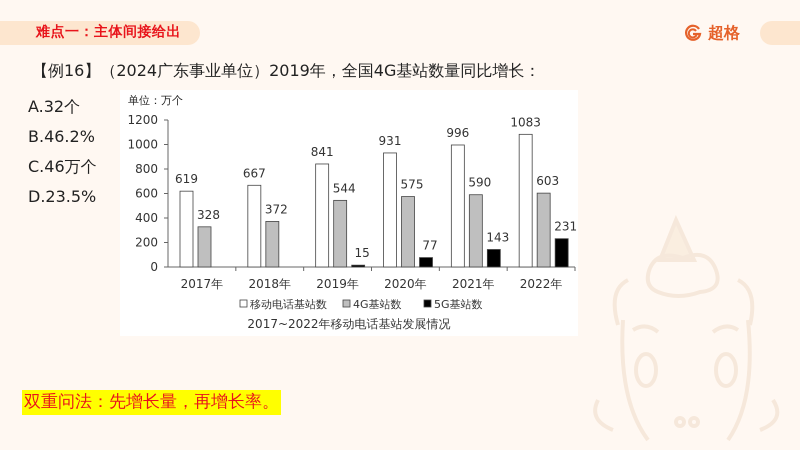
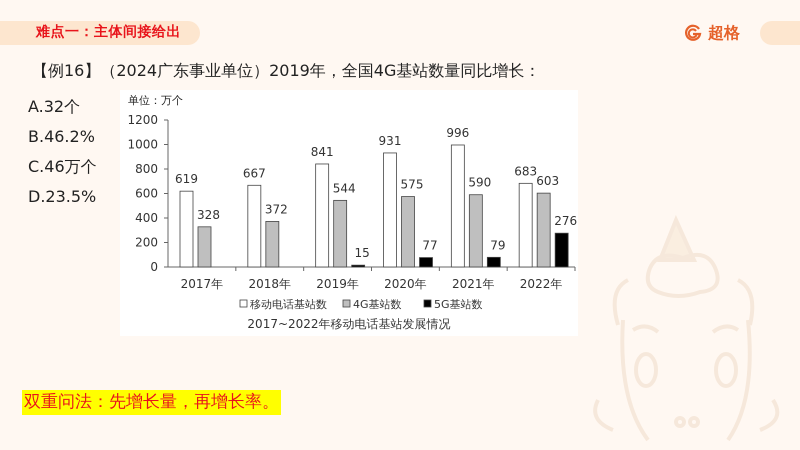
5G基站数/2021年: 143 -> 79
移动电话基站数/2022年: 1083 -> 683
5G基站数/2022年: 231 -> 276
